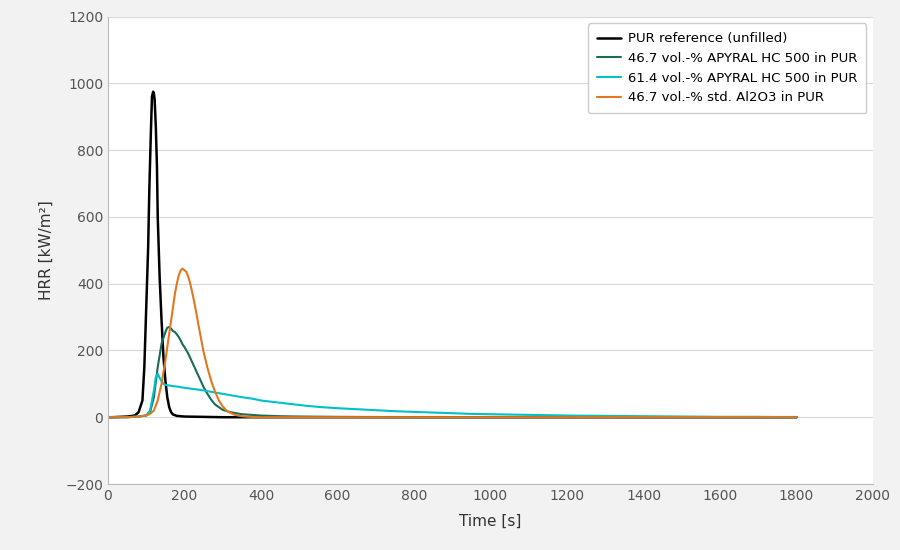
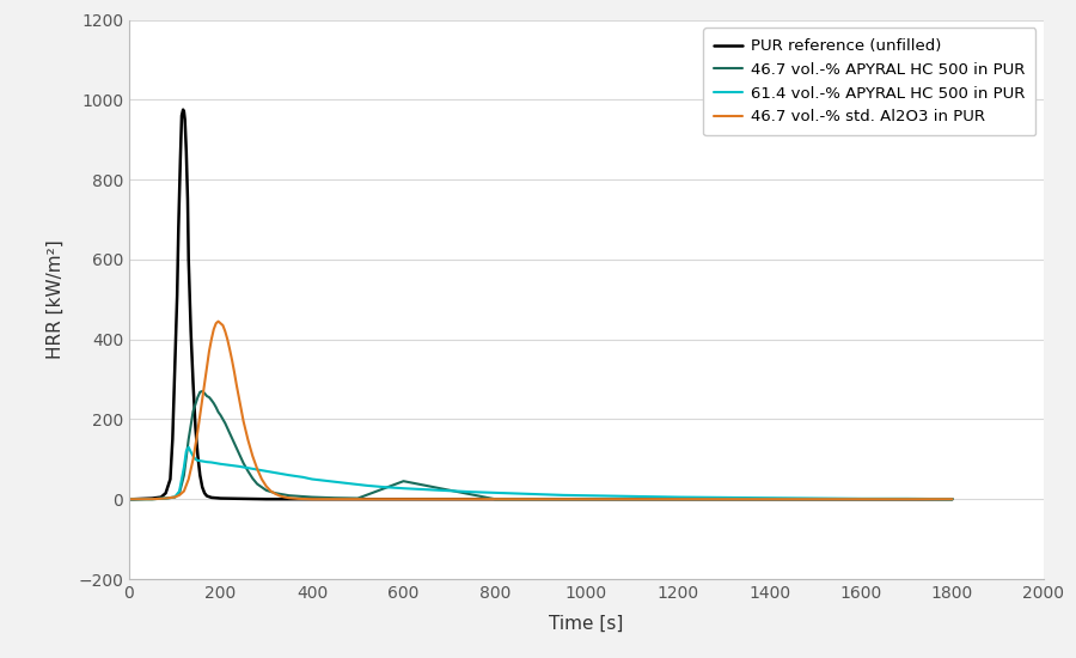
46.7 vol.-% APYRAL HC 500 in PUR/600: 1 -> 45
